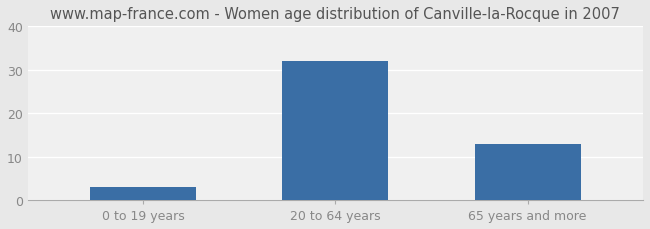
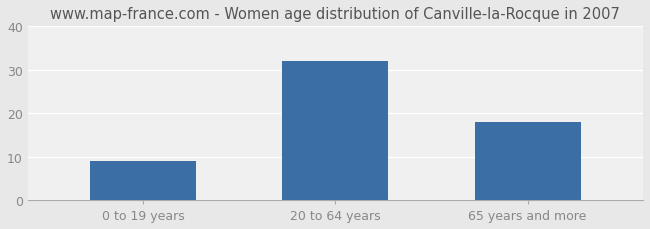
0 to 19 years: 3 -> 9
65 years and more: 13 -> 18
